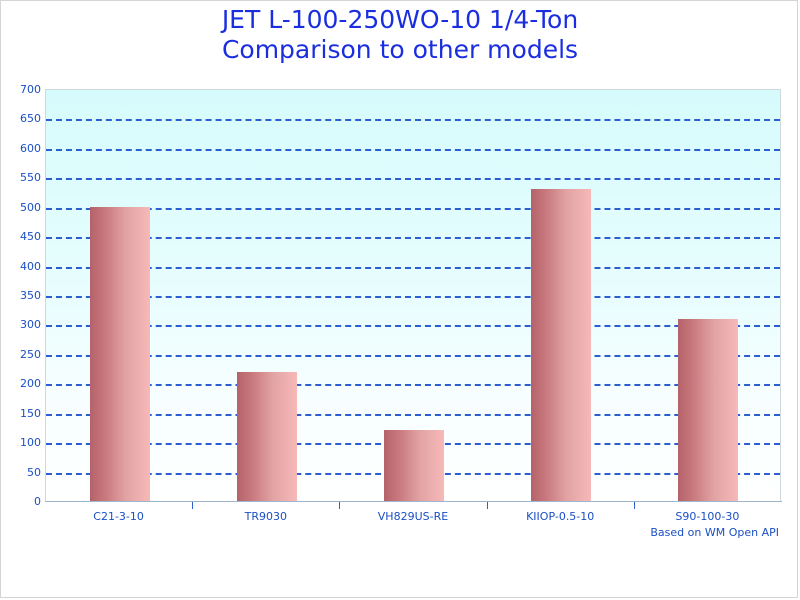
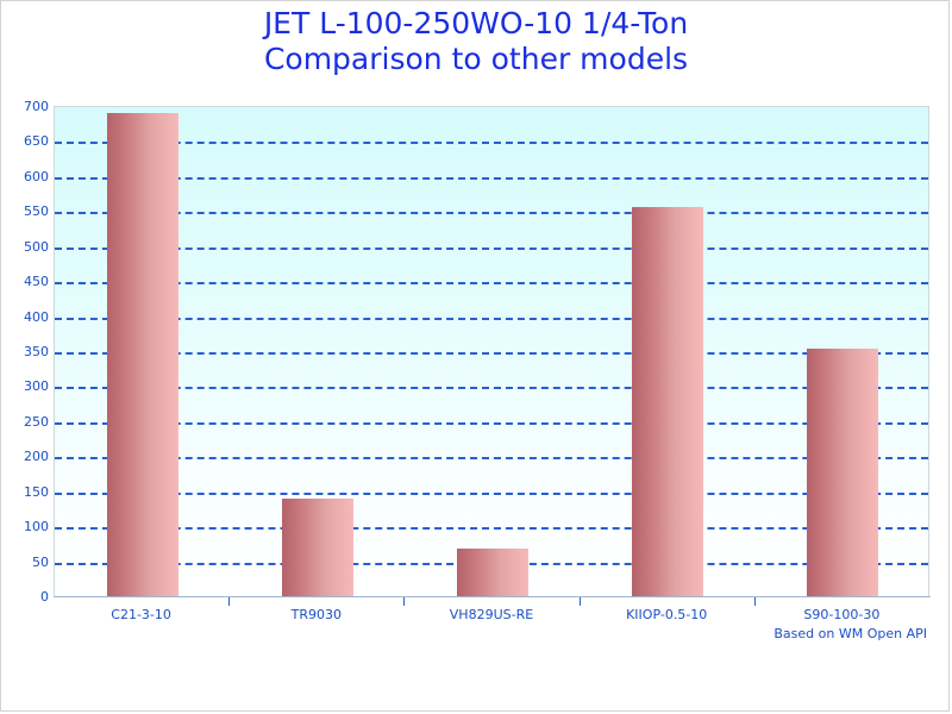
C21-3-10: 500 -> 690
TR9030: 220 -> 140
VH829US-RE: 120 -> 70
KIIOP-0.5-10: 530 -> 560
S90-100-30: 310 -> 350
